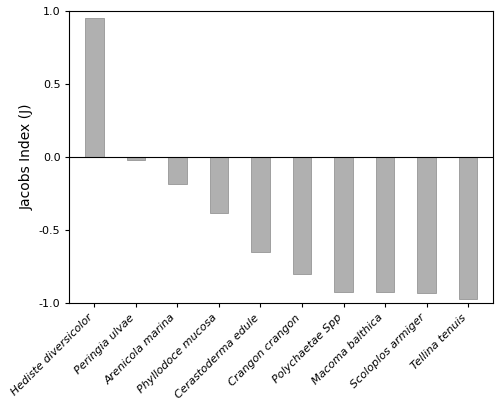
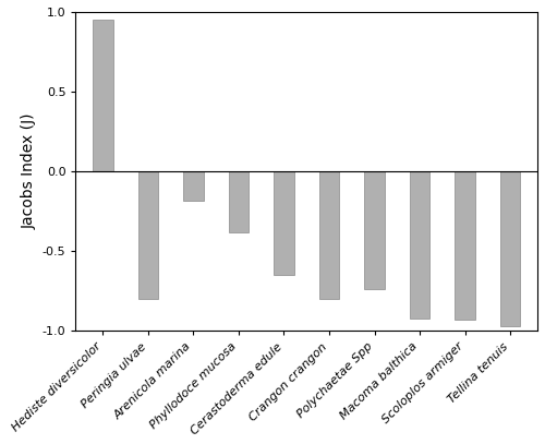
Peringia ulvae: -0.02 -> -0.80
Polychaetae Spp: -0.92 -> -0.74
